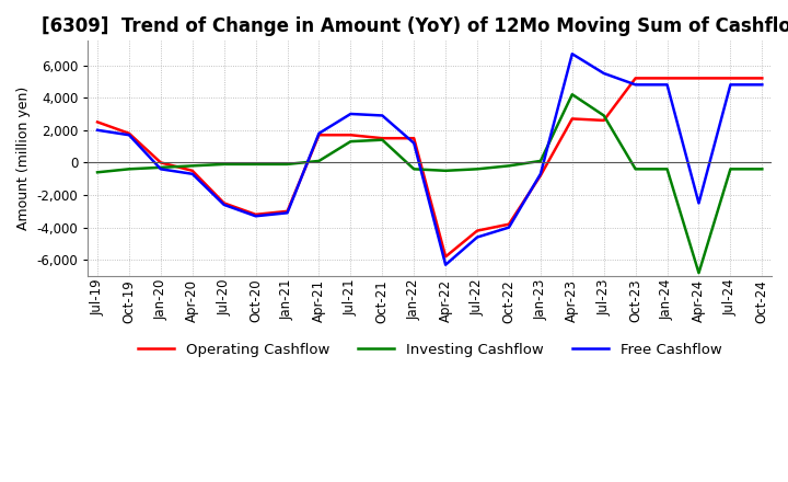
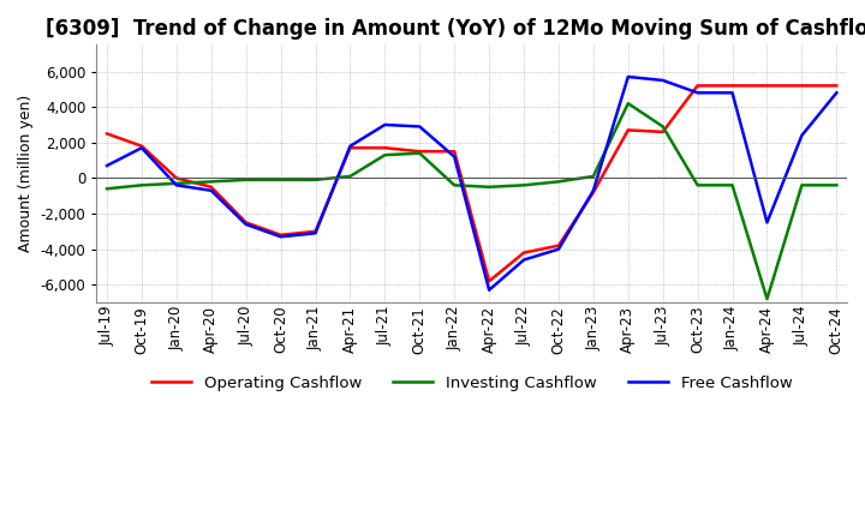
Free Cashflow/Jul-19: 2,000 -> 700
Free Cashflow/Apr-23: 6,700 -> 5,700
Free Cashflow/Jul-24: 4,800 -> 2,400
